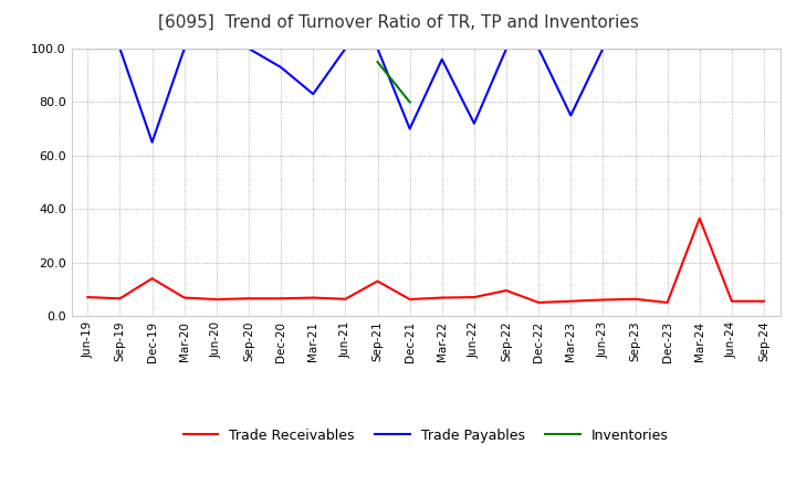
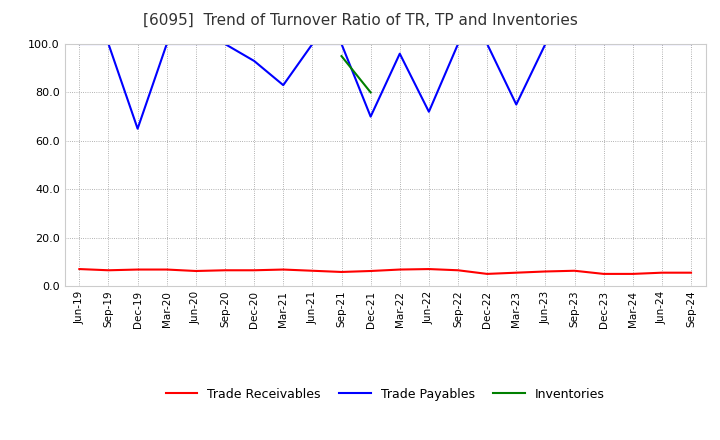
Trade Receivables/Dec-19: 14.0 -> 6.8
Trade Receivables/Sep-21: 13.0 -> 5.8
Trade Receivables/Sep-22: 9.5 -> 6.5
Trade Receivables/Mar-24: 36.5 -> 5.0
